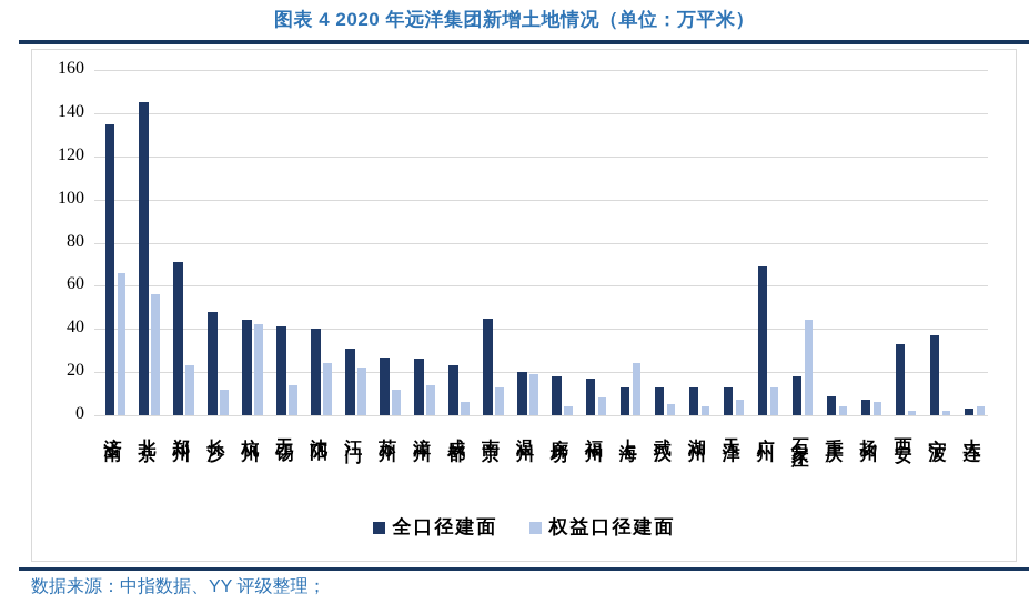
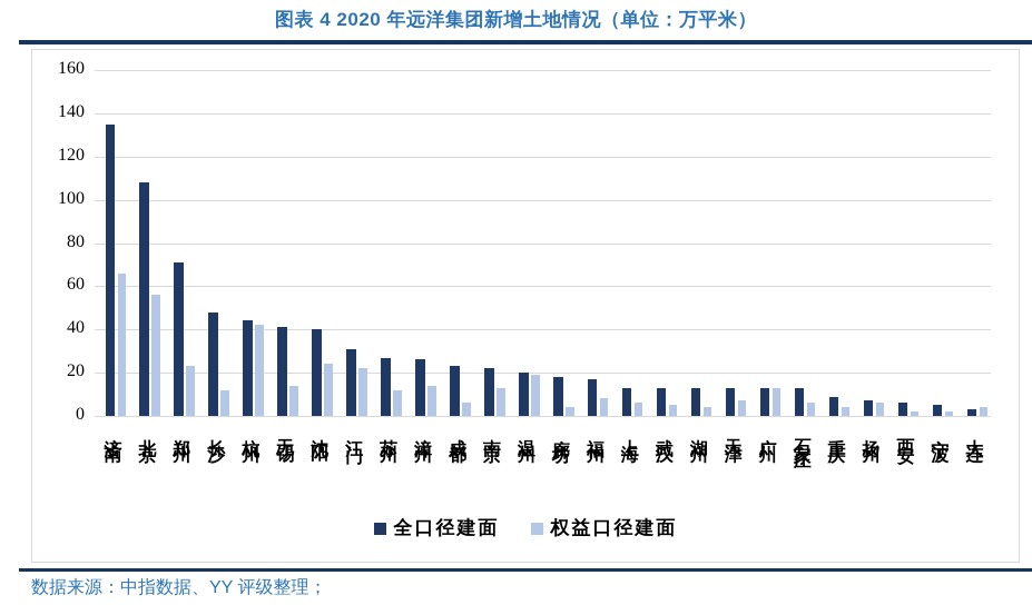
全口径建面/北京: 145 -> 108
全口径建面/南京: 45 -> 22
权益口径建面/上海: 24 -> 6
全口径建面/广州: 69 -> 13
全口径建面/石家庄: 18 -> 13
权益口径建面/石家庄: 44 -> 6
全口径建面/西安: 33 -> 6
全口径建面/宁波: 37 -> 5
